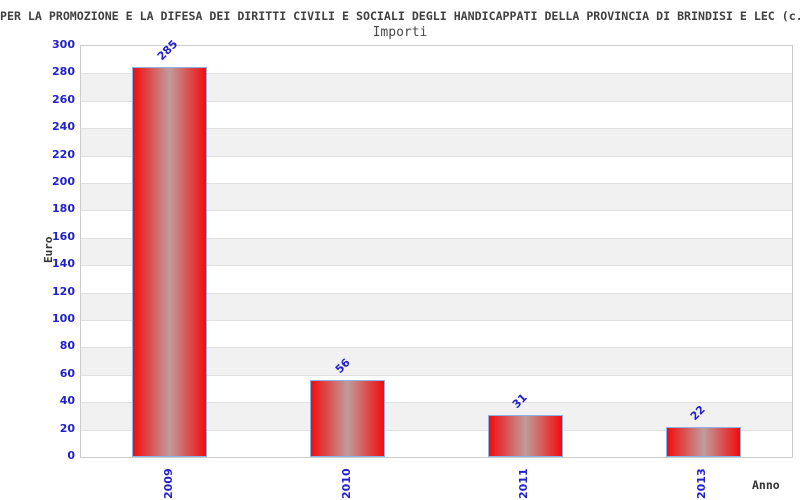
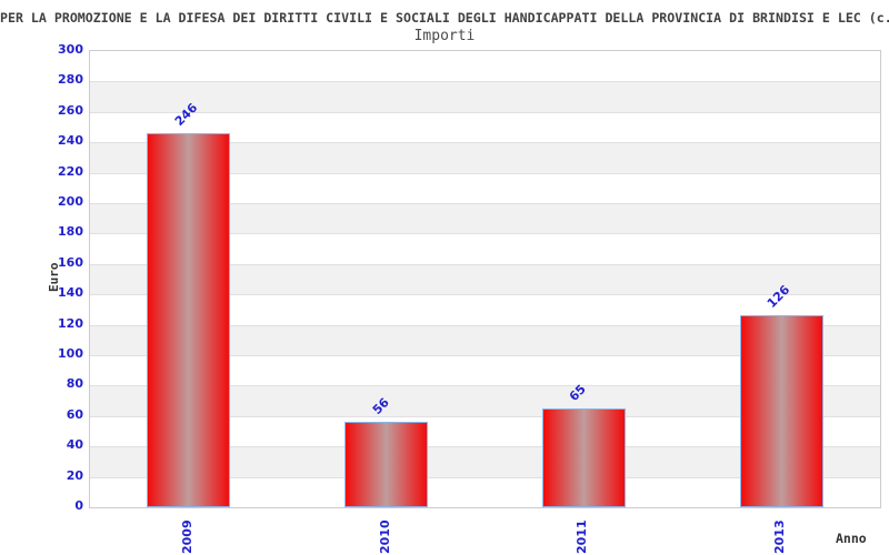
2009: 285 -> 246
2011: 31 -> 65
2013: 22 -> 126
